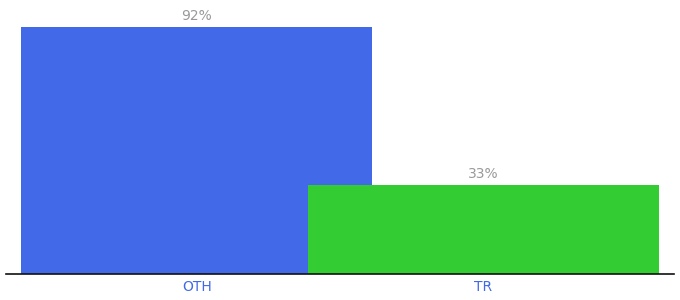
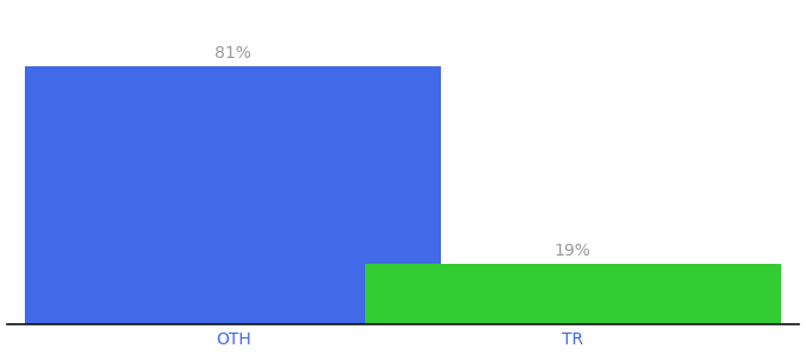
OTH: 92% -> 81%
TR: 33% -> 19%
